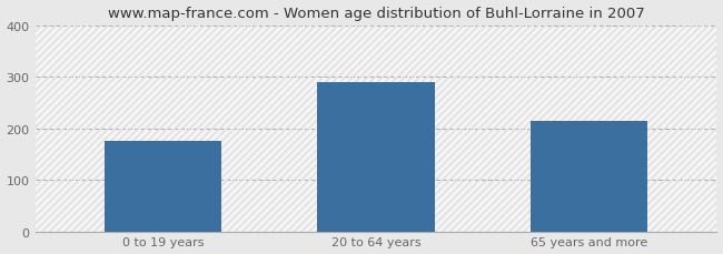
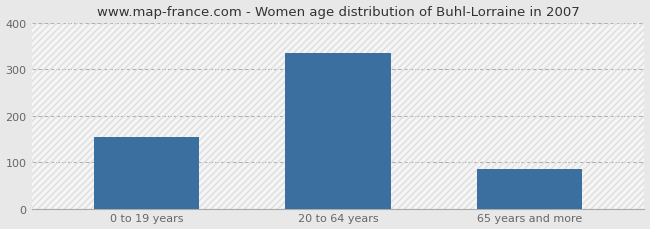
0 to 19 years: 175 -> 155
20 to 64 years: 290 -> 335
65 years and more: 215 -> 85
